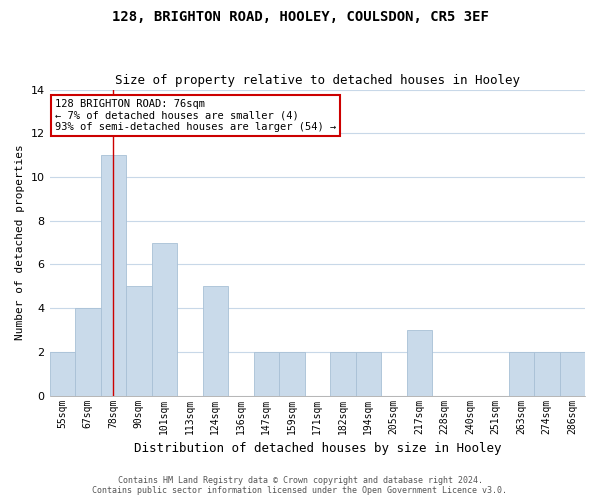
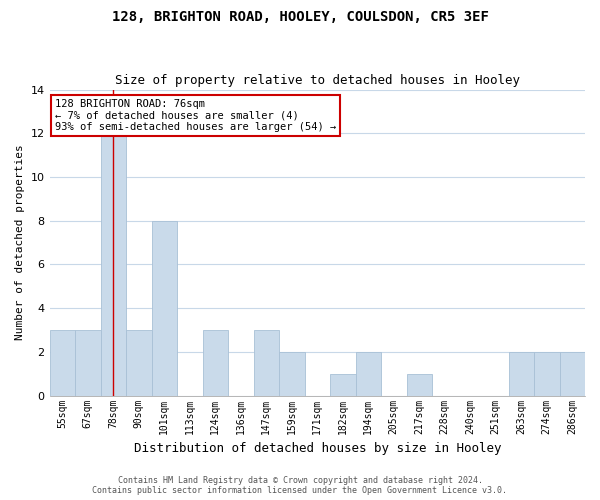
55sqm: 2 -> 3
67sqm: 4 -> 3
78sqm: 11 -> 12
90sqm: 5 -> 3
101sqm: 7 -> 8
124sqm: 5 -> 3
147sqm: 2 -> 3
182sqm: 2 -> 1
217sqm: 3 -> 1
